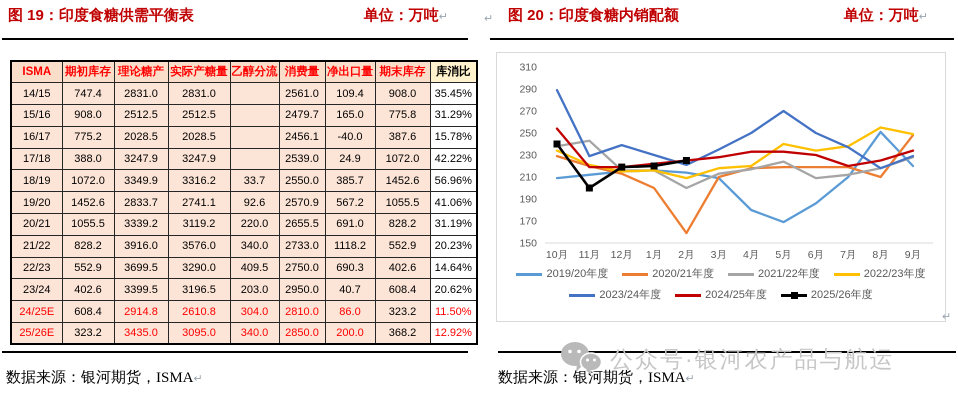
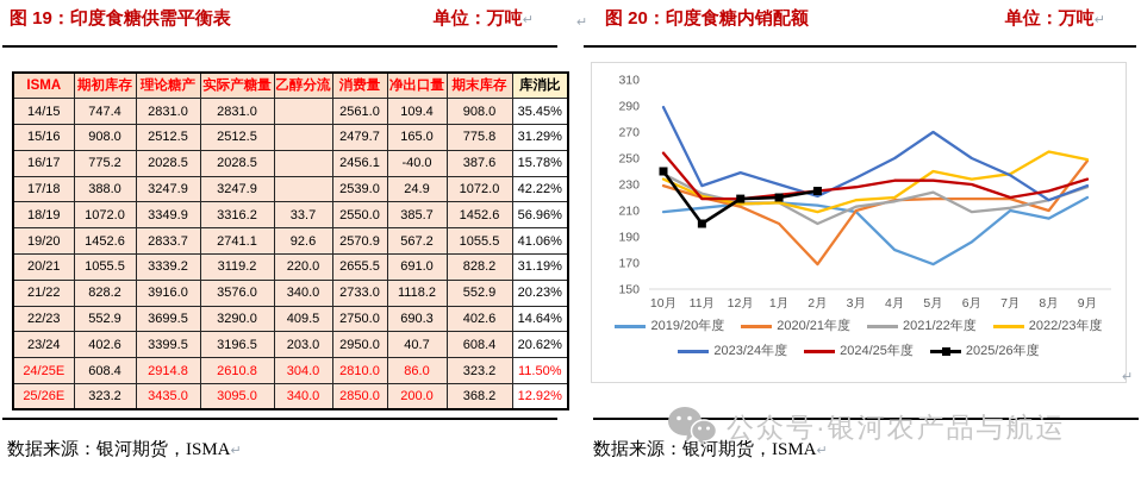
2021/22年度/11月: 243 -> 223
2020/21年度/2月: 159 -> 169
2019/20年度/8月: 251 -> 204
